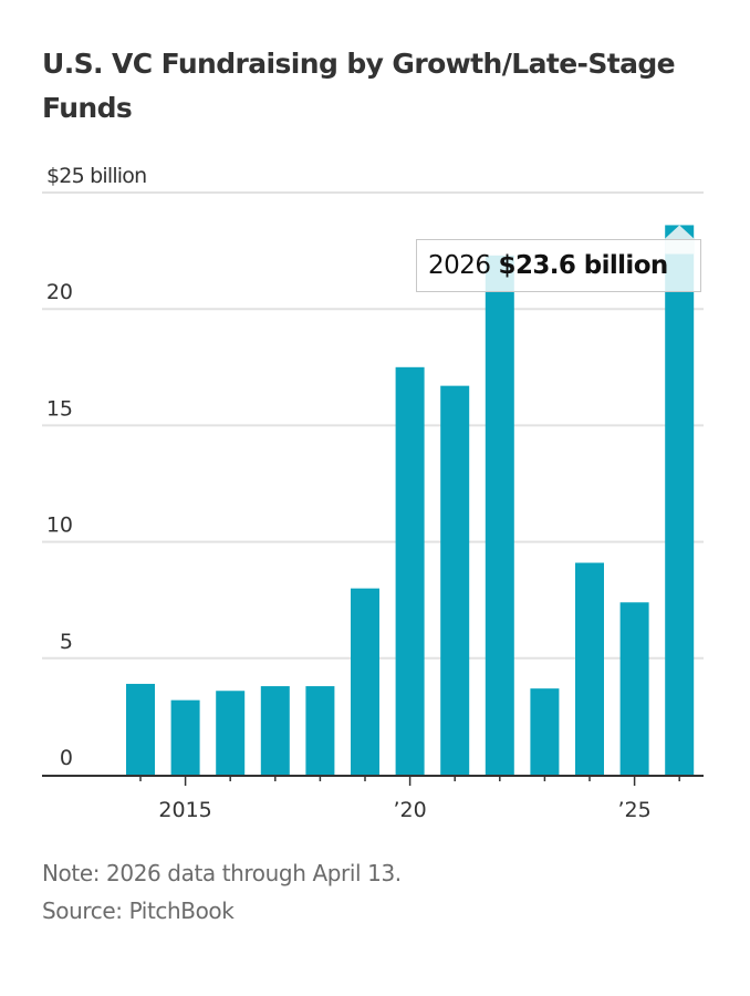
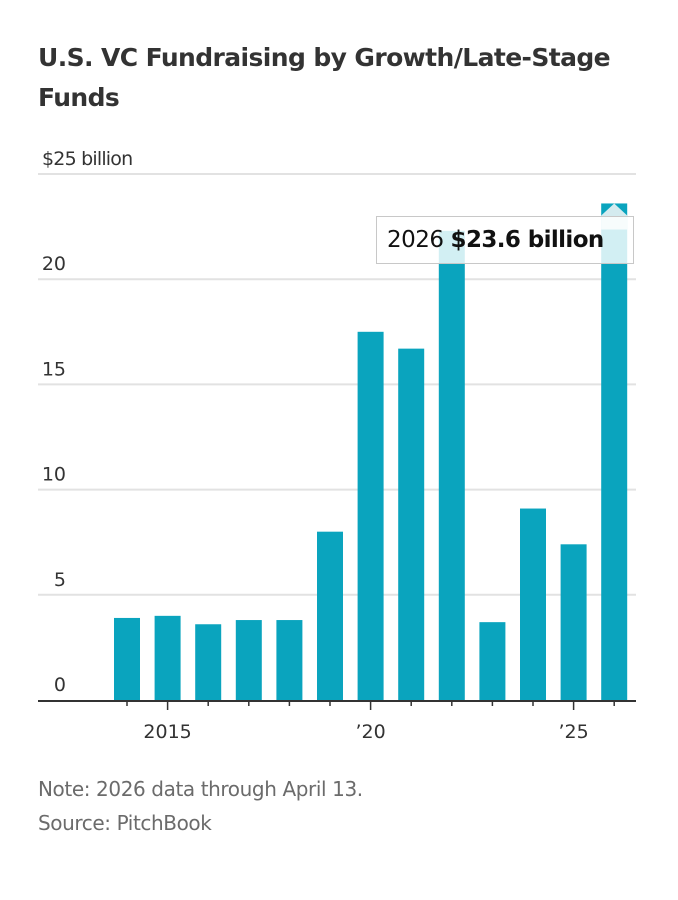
2015: 3.2 -> 4.0
